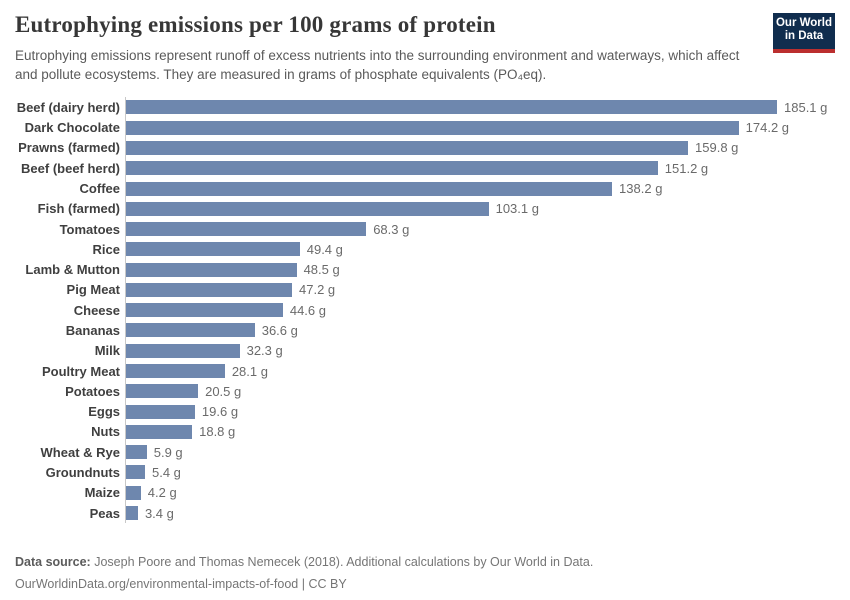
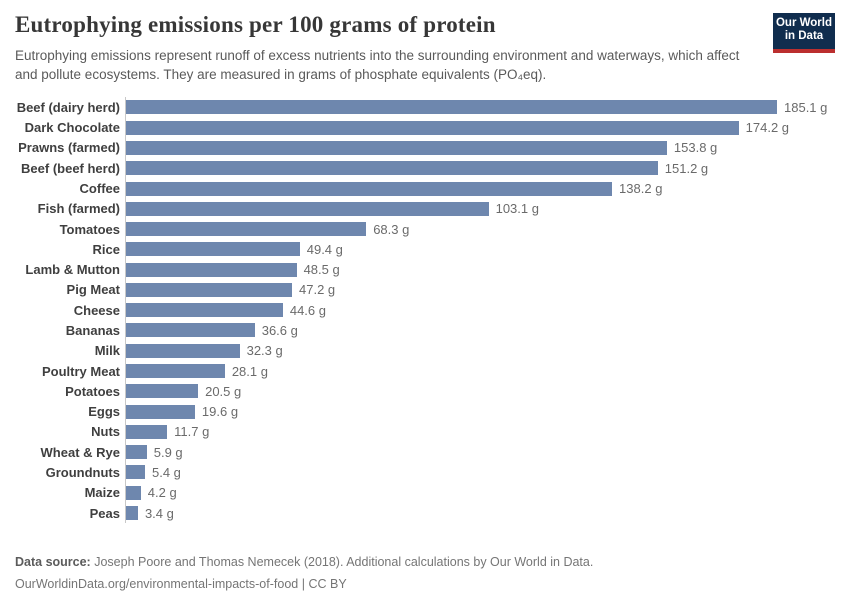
Prawns (farmed): 159.8 -> 153.8
Nuts: 18.8 -> 11.7
